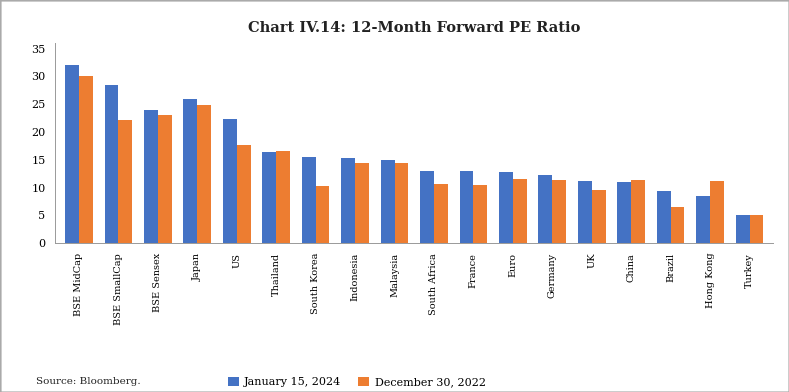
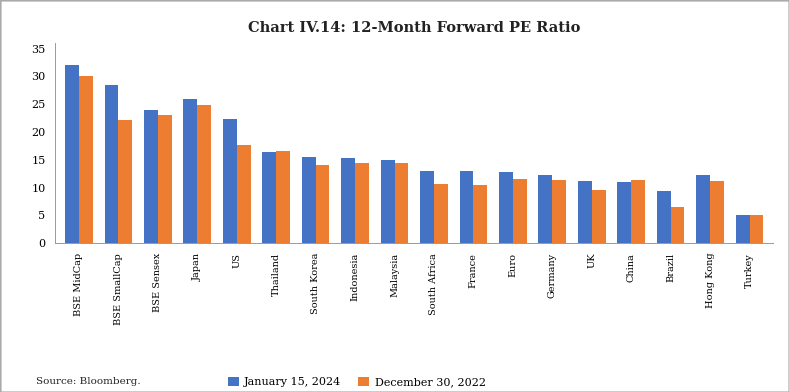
December 30, 2022/South Korea: 10.2 -> 14.0
January 15, 2024/Hong Kong: 8.4 -> 12.2
